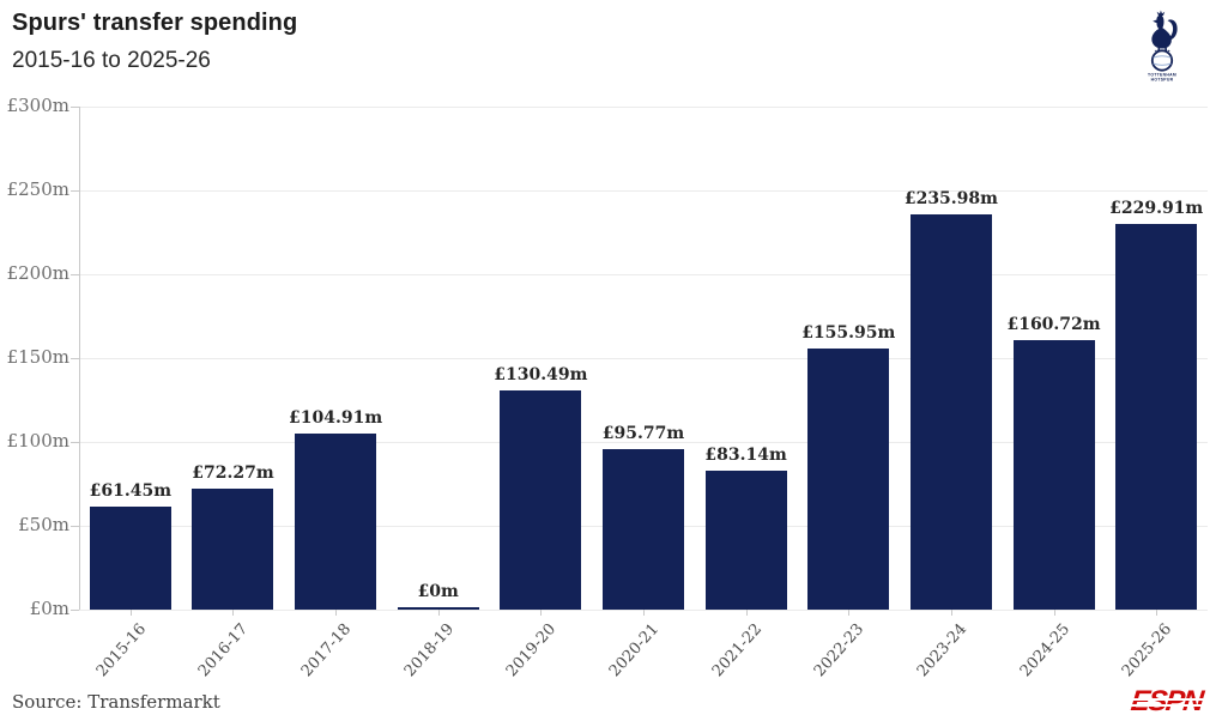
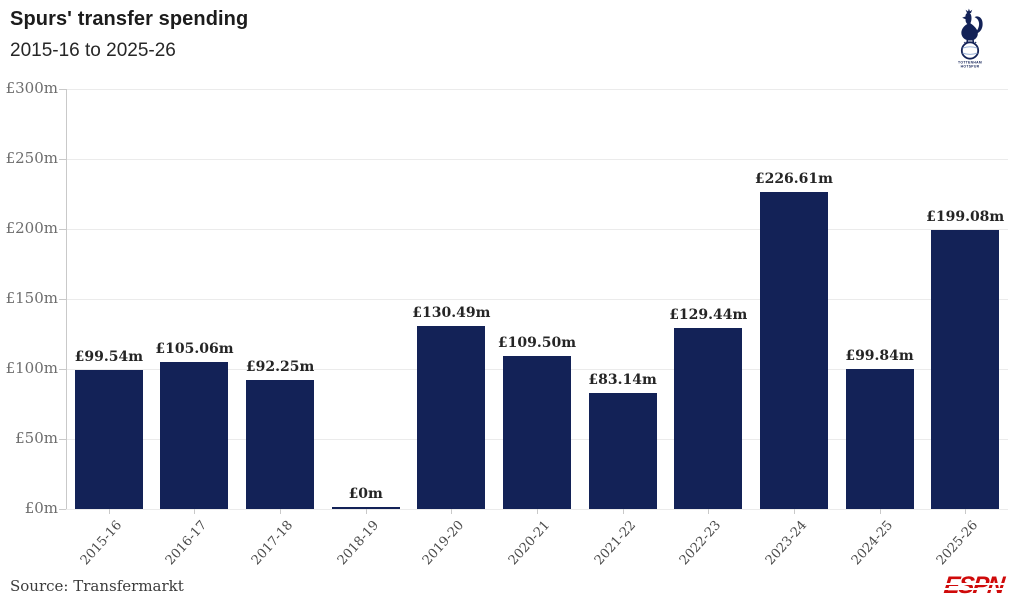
2015-16: £61.45m -> £99.54m
2016-17: £72.27m -> £105.06m
2017-18: £104.91m -> £92.25m
2020-21: £95.77m -> £109.50m
2022-23: £155.95m -> £129.44m
2023-24: £235.98m -> £226.61m
2024-25: £160.72m -> £99.84m
2025-26: £229.91m -> £199.08m
